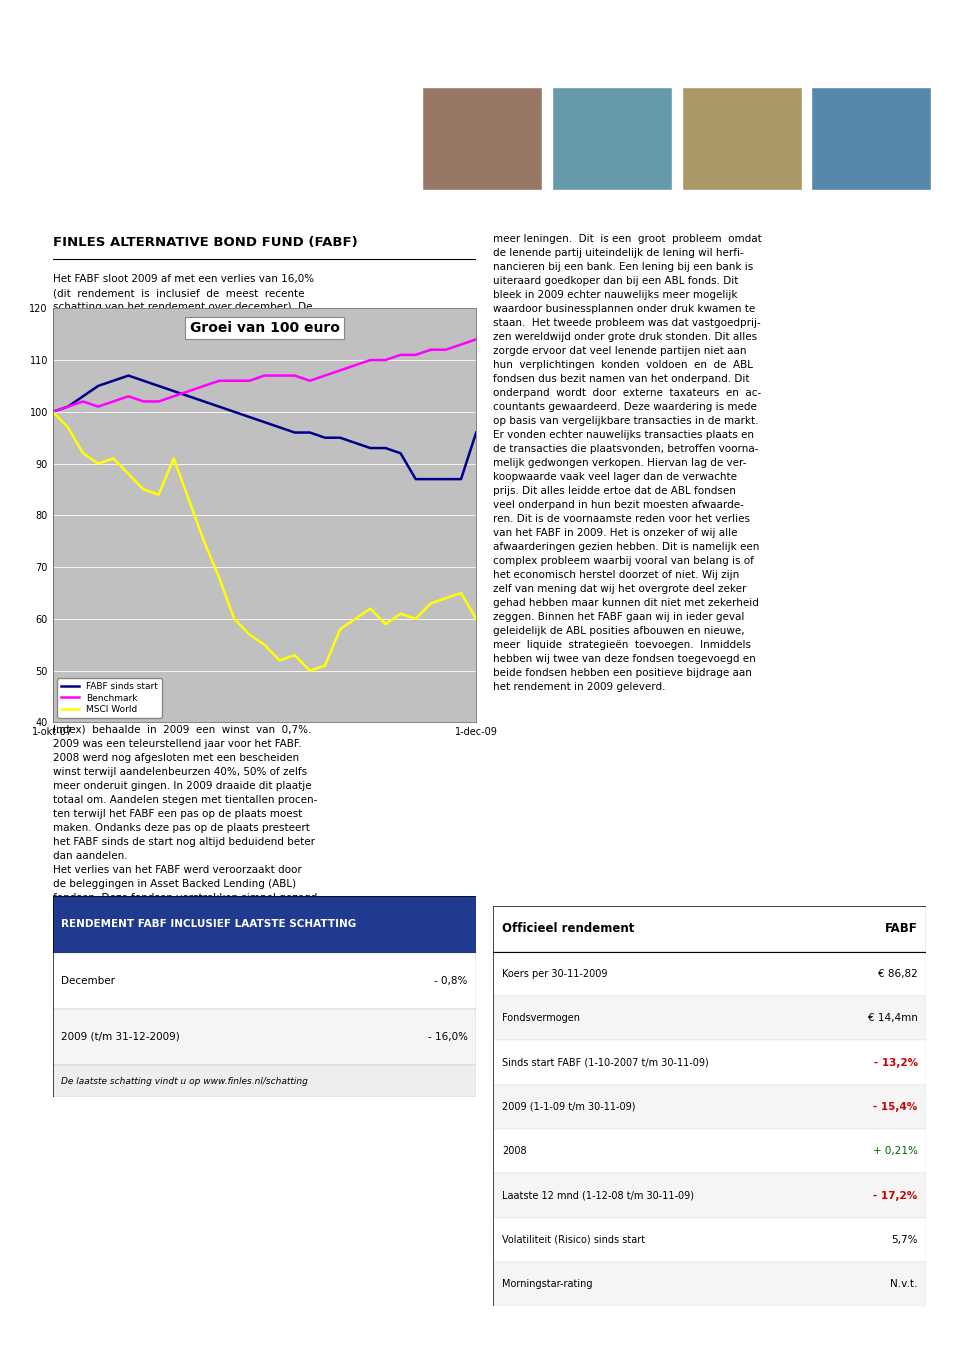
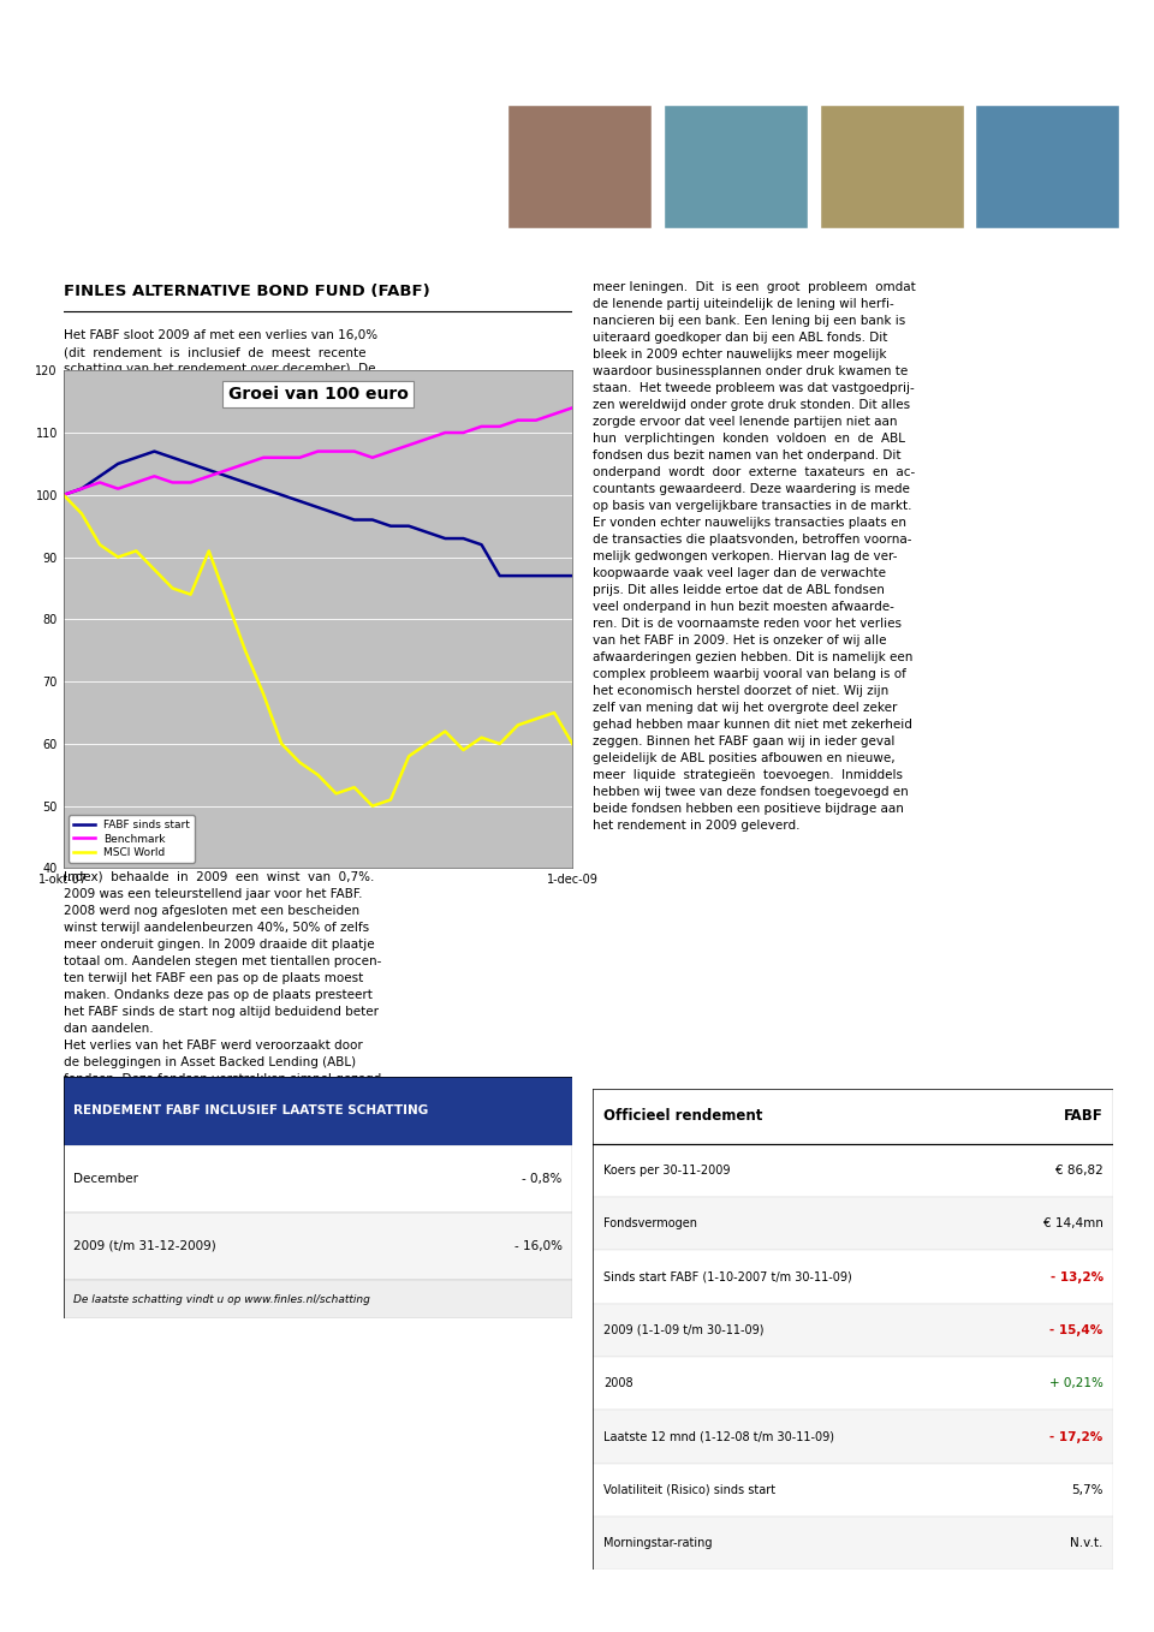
FABF sinds start/1-dec-09: 96 -> 87
